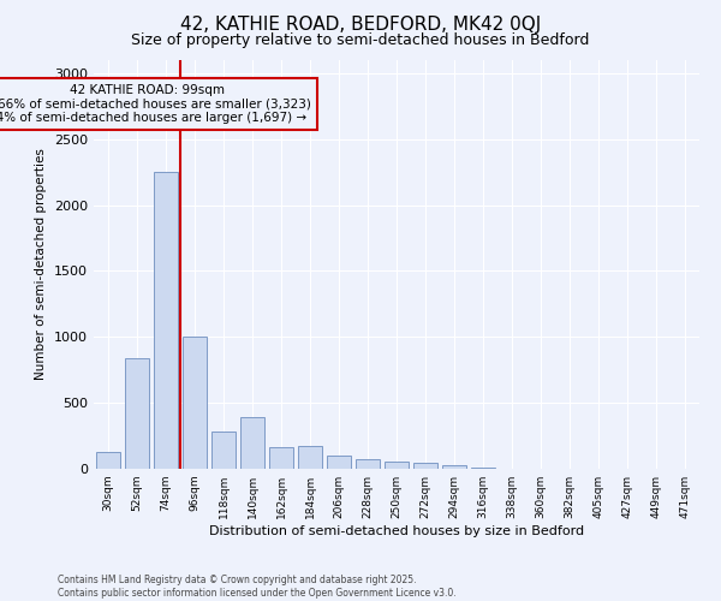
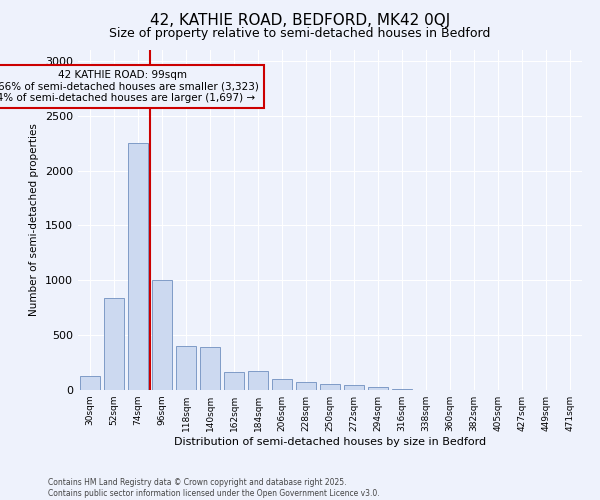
118sqm: 280 -> 400
